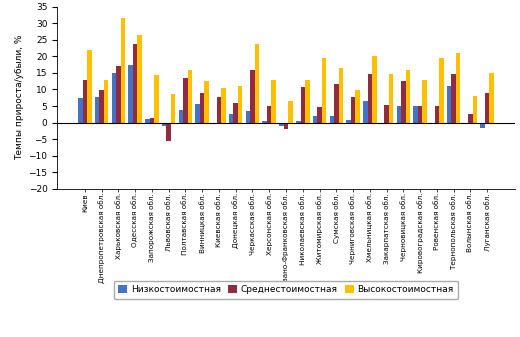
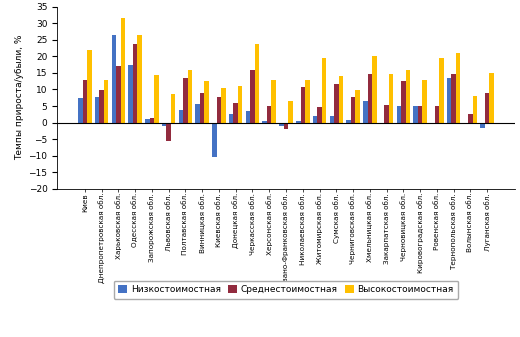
Низкостоимостная/Харьковская обл.: 15.0 -> 26.5
Низкостоимостная/Киевская обл.: -0.5 -> -10.5
Высокостоимостная/Сумская обл.: 16.5 -> 14.0
Низкостоимостная/Тернопольская обл.: 11.0 -> 13.5
